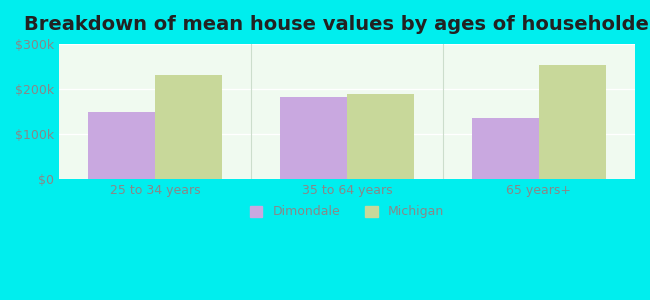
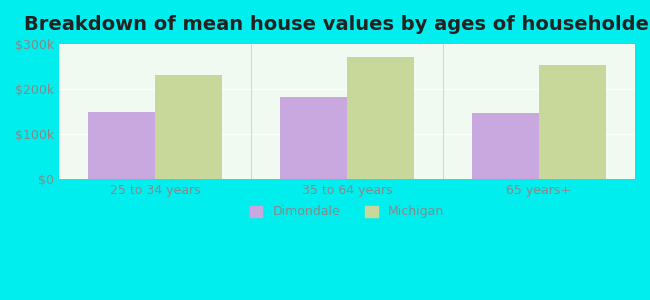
Michigan/35 to 64 years: $190k -> $272k
Dimondale/65 years+: $135k -> $148k
